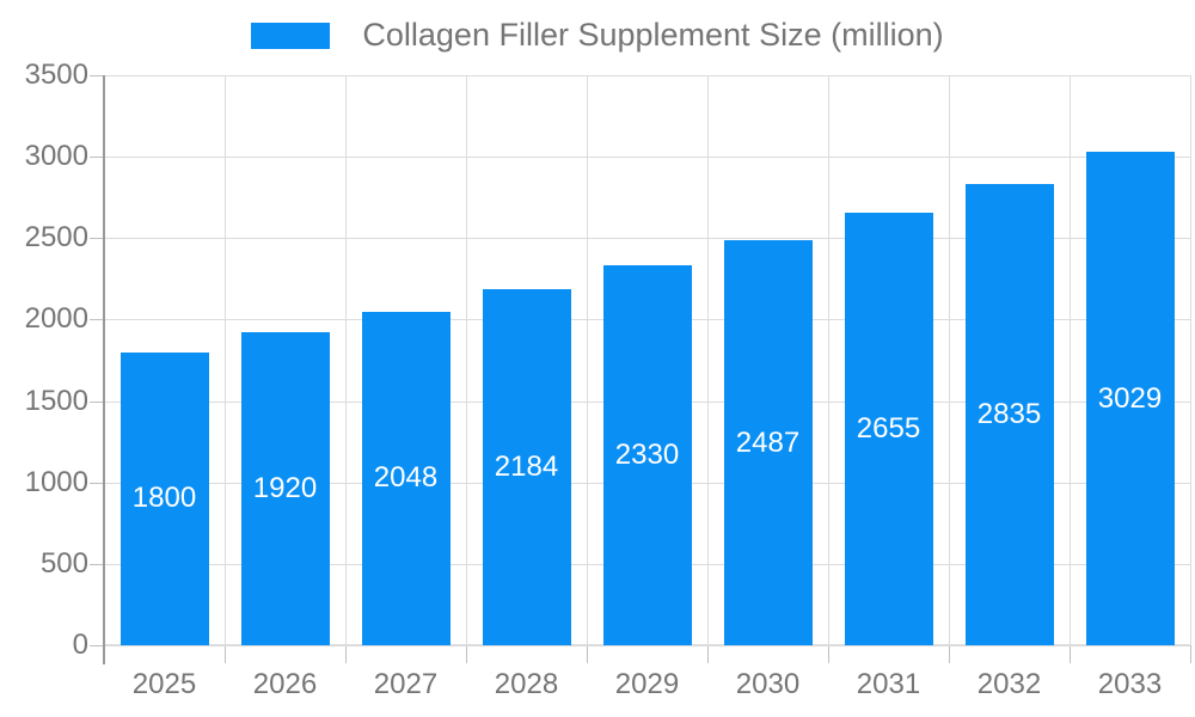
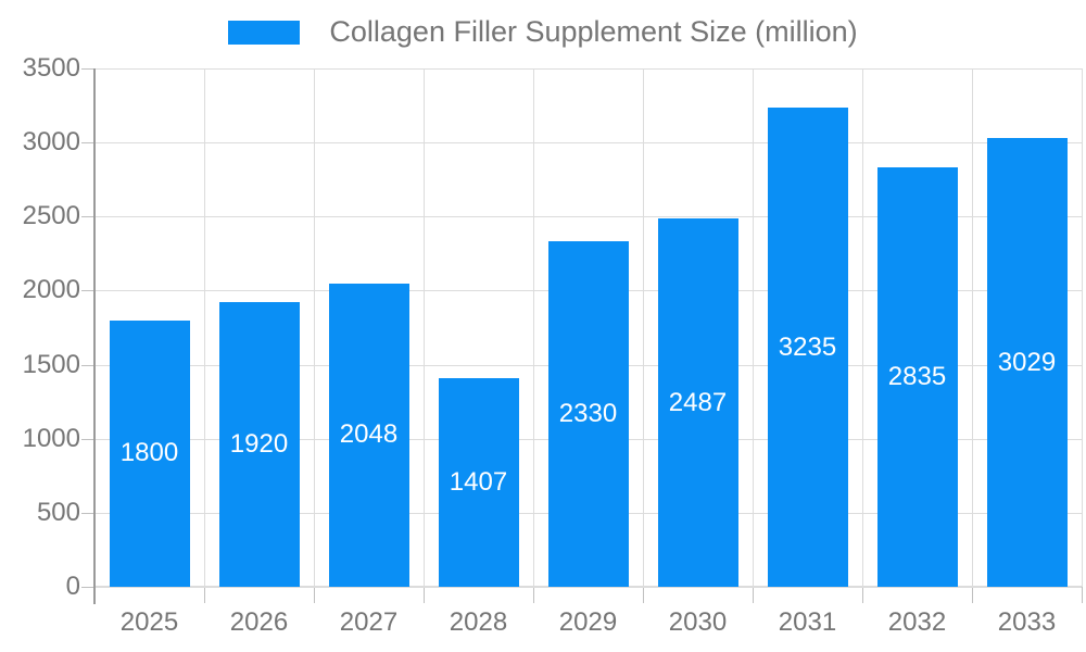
2028: 2184 -> 1407
2031: 2655 -> 3235
